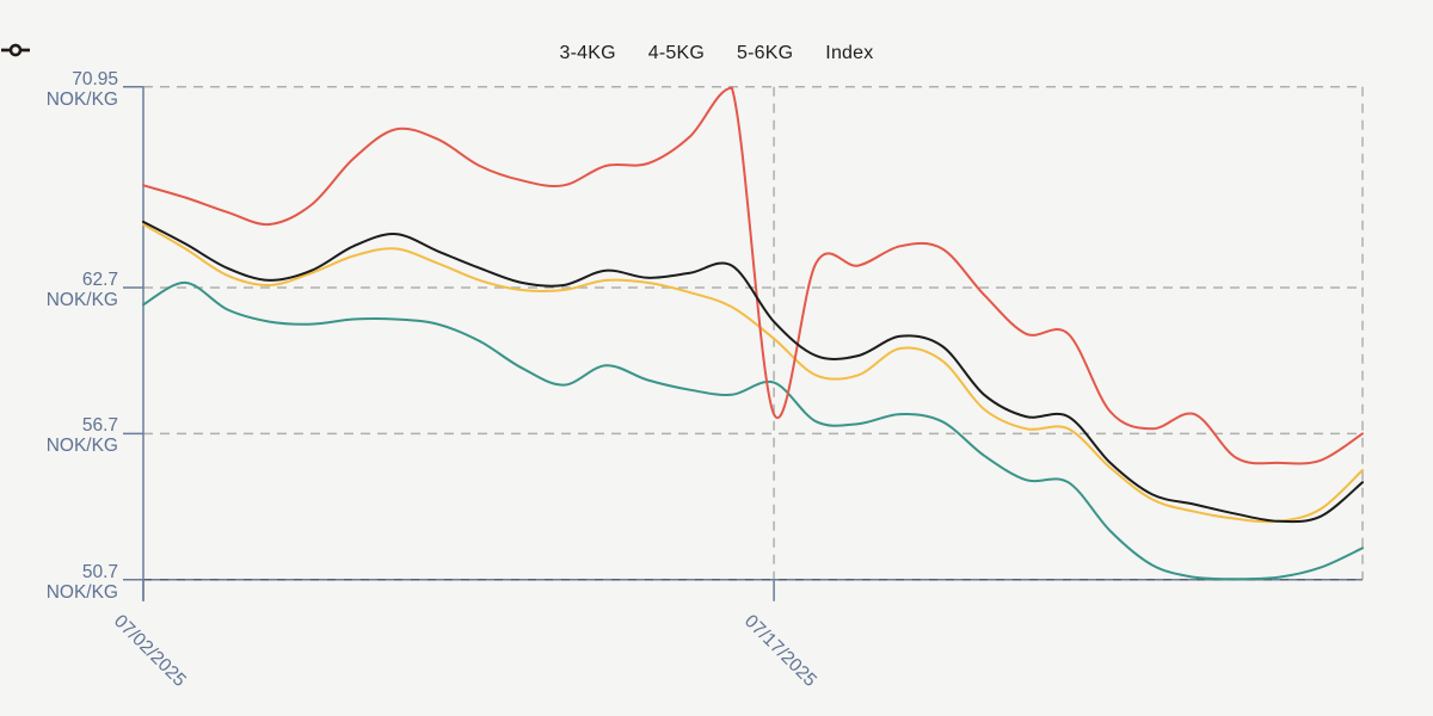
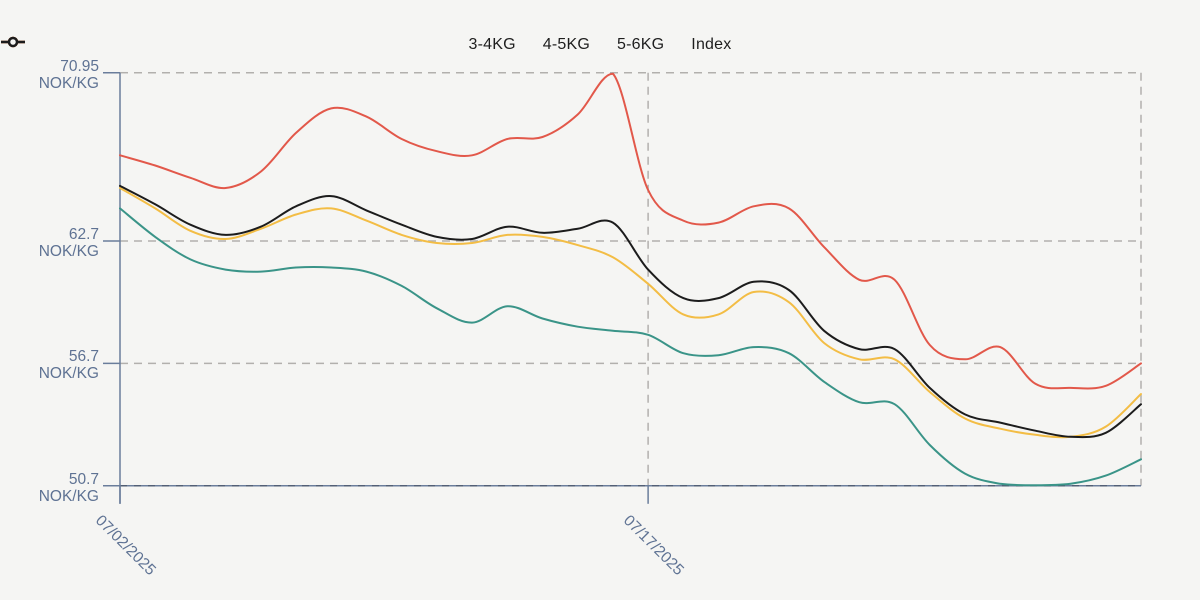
3-4KG/07/02/2025: 62.0 -> 64.3
3-4KG/07/17/2025: 58.8 -> 58.1
5-6KG/07/17/2025: 57.5 -> 65.2
